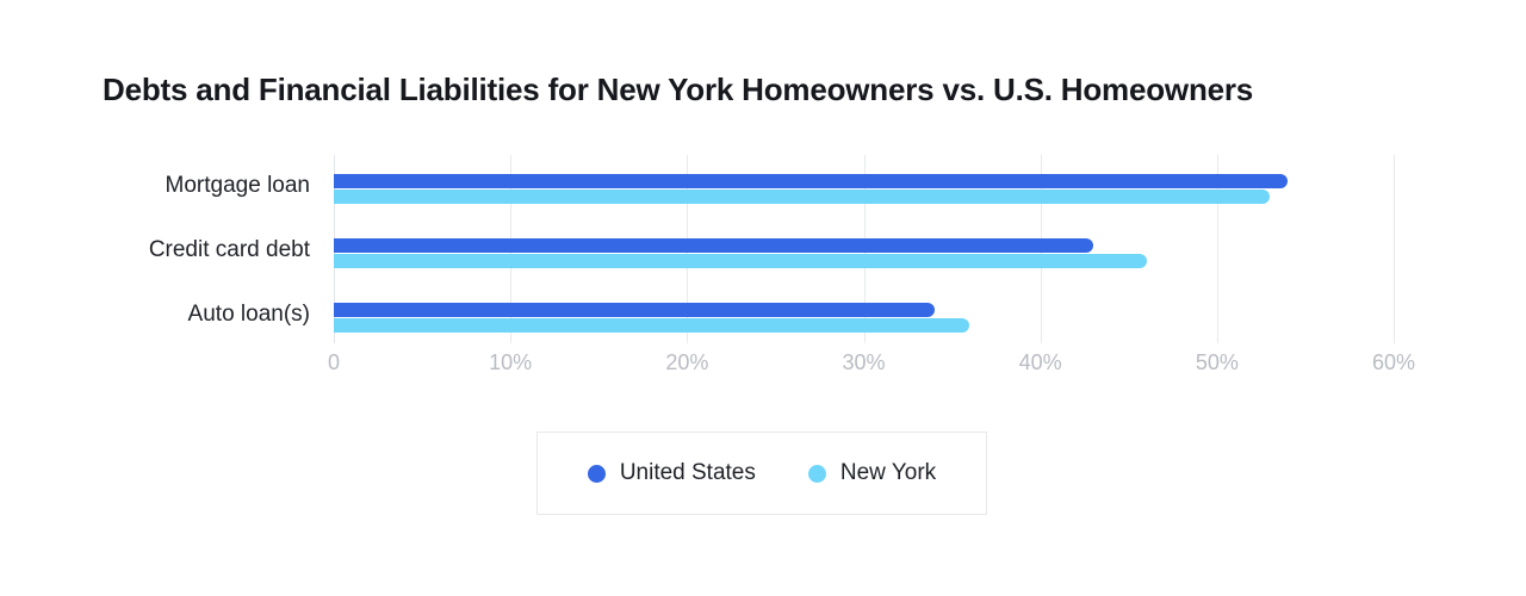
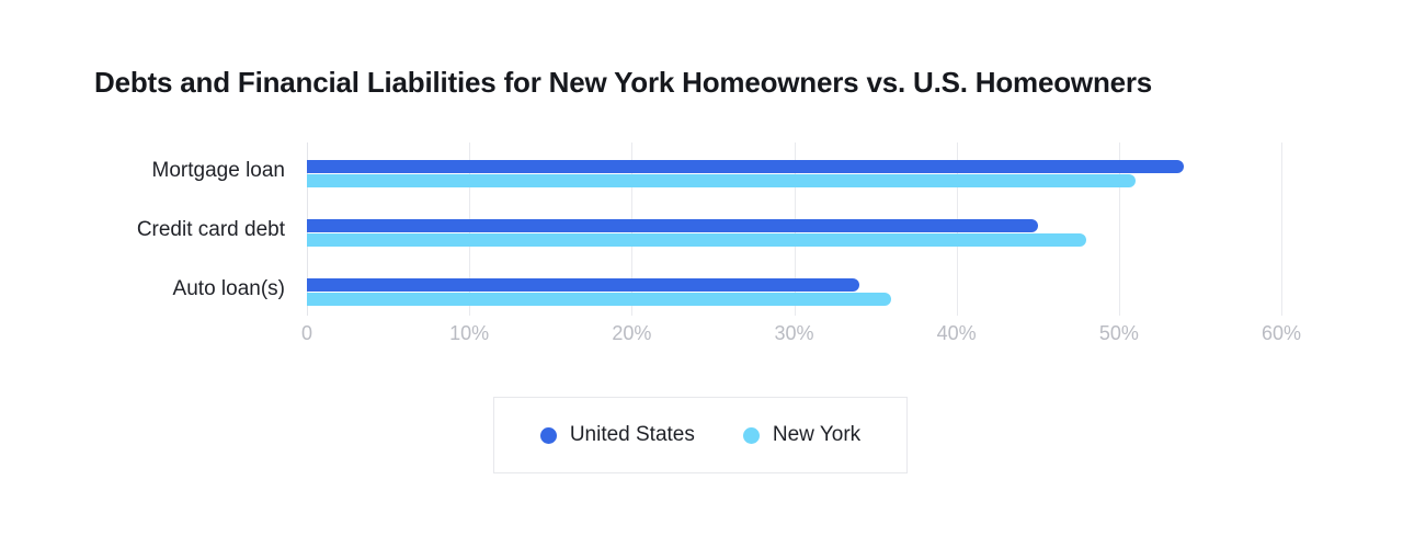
New York/Mortgage loan: 53% -> 51%
United States/Credit card debt: 43% -> 45%
New York/Credit card debt: 46% -> 48%
